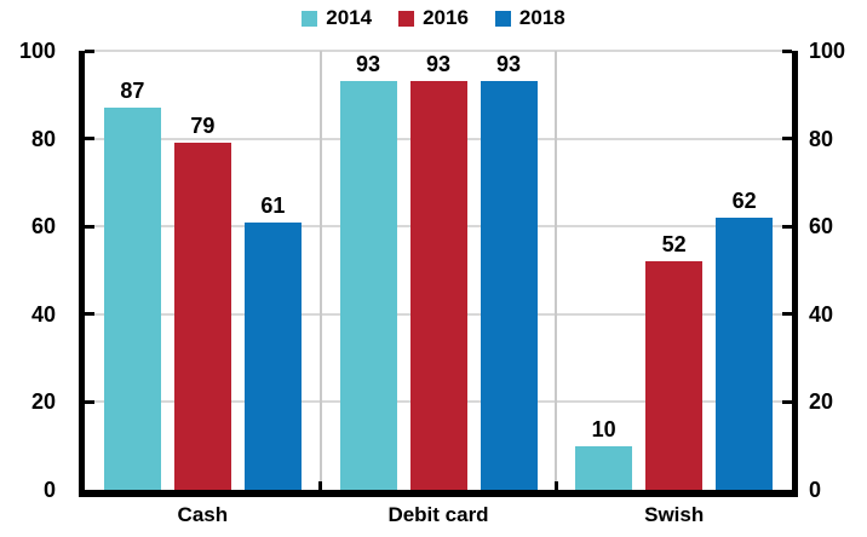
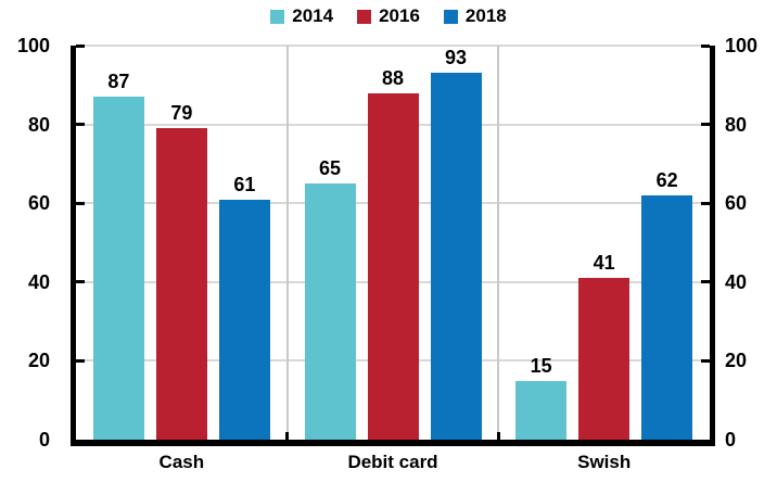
2014/Debit card: 93 -> 65
2016/Debit card: 93 -> 88
2014/Swish: 10 -> 15
2016/Swish: 52 -> 41
